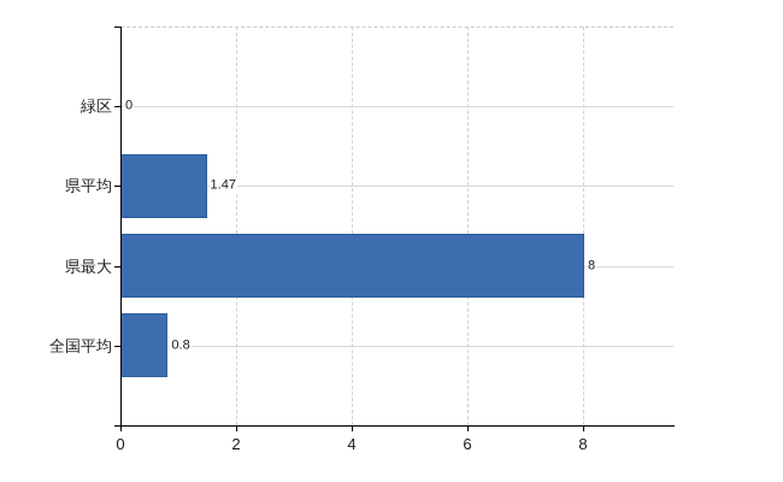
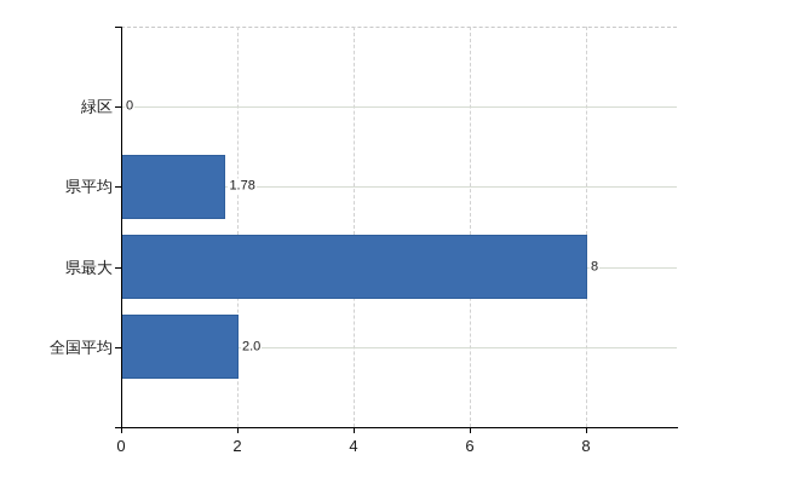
県平均: 1.47 -> 1.78
全国平均: 0.8 -> 2.0
